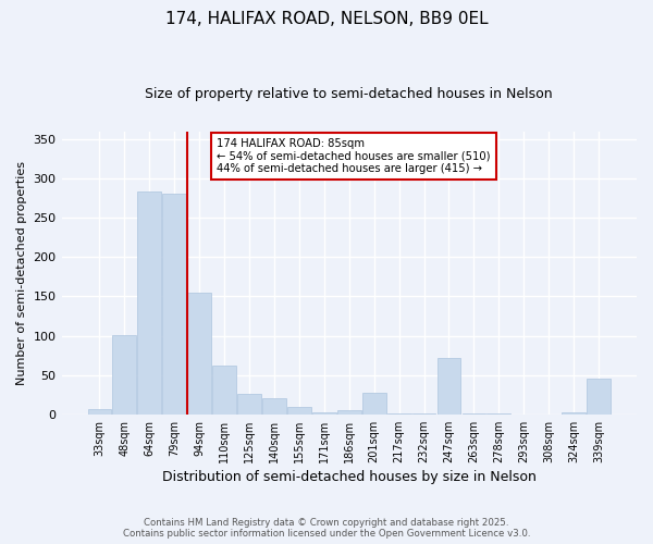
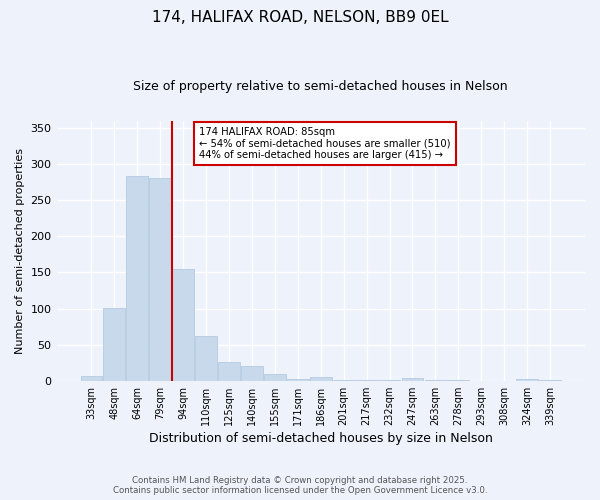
201sqm: 28 -> 1
247sqm: 72 -> 4
339sqm: 46 -> 1
